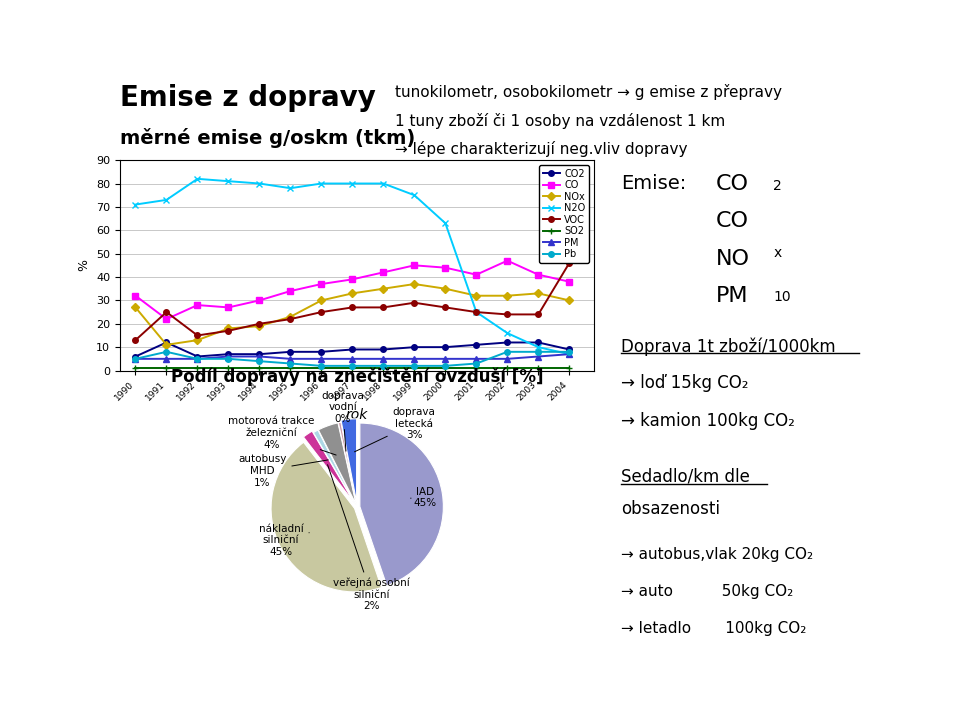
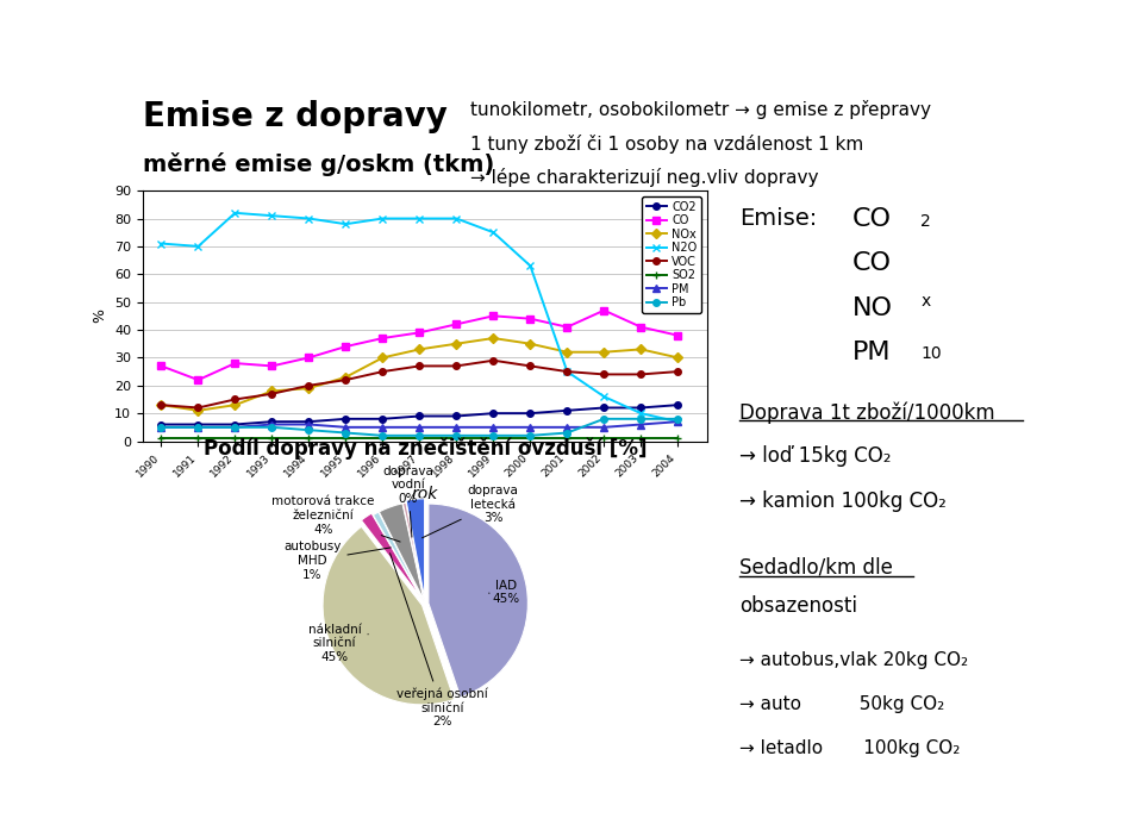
CO/1990: 32 -> 27
NOx/1990: 27 -> 13
CO2/1991: 12 -> 6
N2O/1991: 73 -> 70
VOC/1991: 25 -> 12
Pb/1991: 8 -> 5
CO2/2004: 9 -> 13
VOC/2004: 46 -> 25
